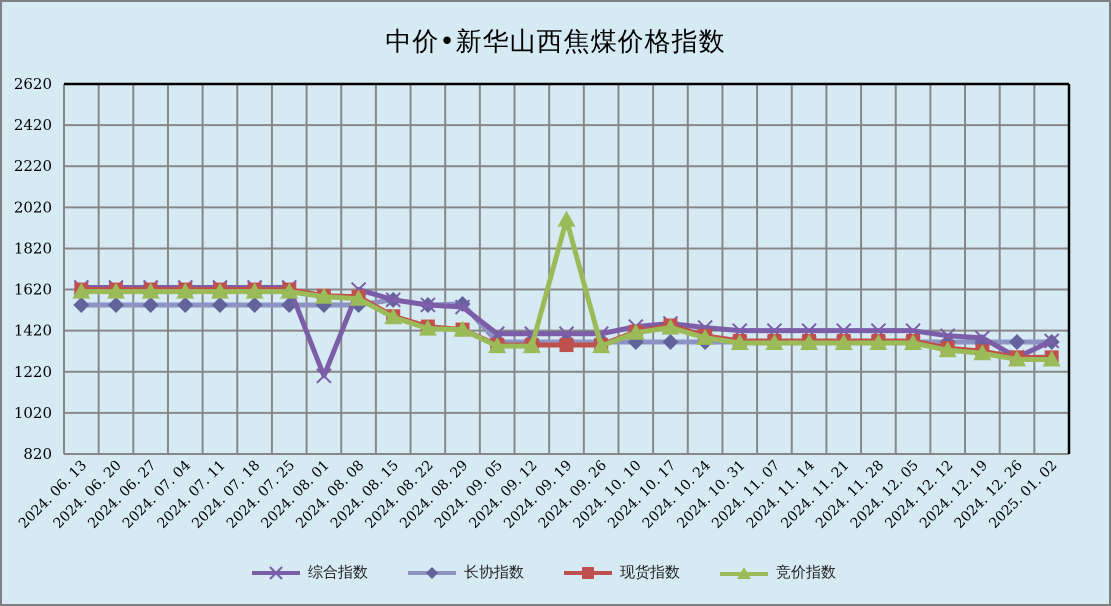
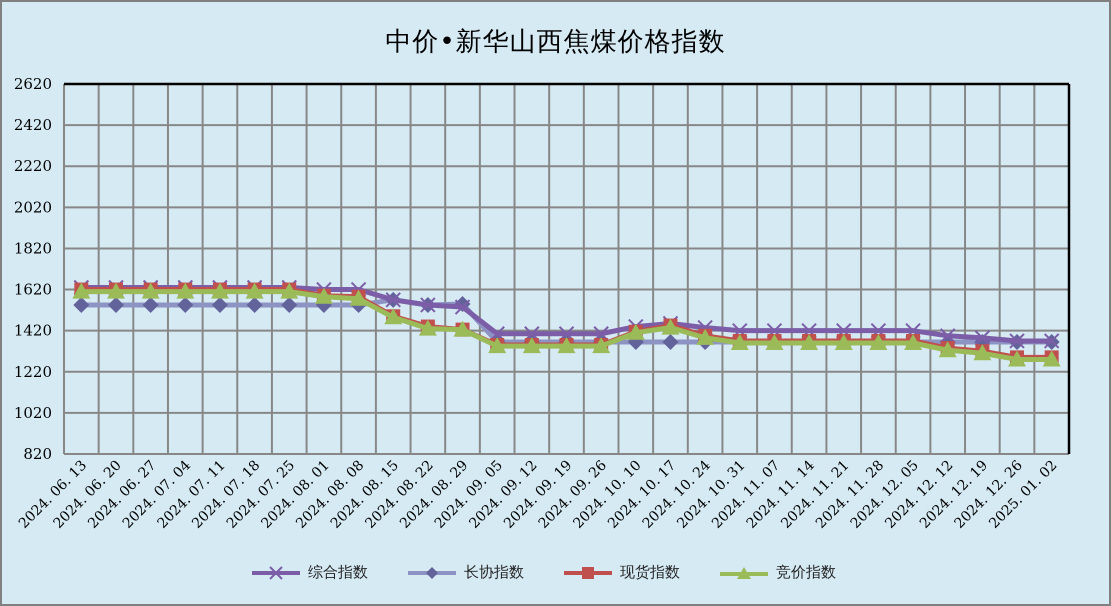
综合指数/2024.08.01: 1200 -> 1620
竞价指数/2024.09.19: 1960 -> 1340
综合指数/2024.12.26: 1290 -> 1370
